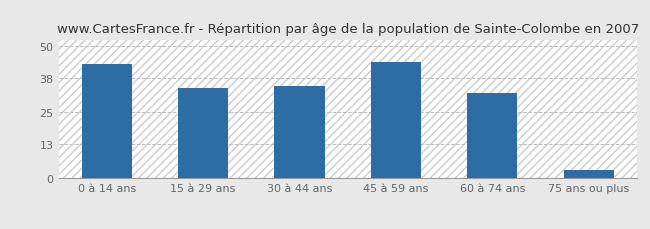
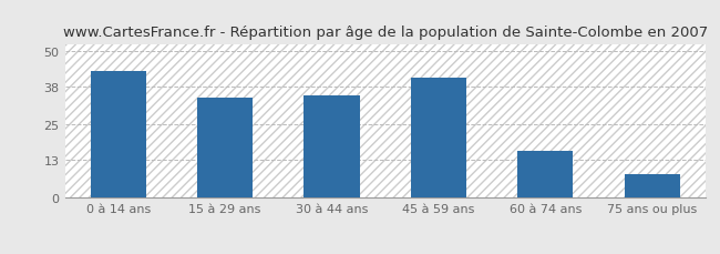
45 à 59 ans: 44 -> 41
60 à 74 ans: 32 -> 16
75 ans ou plus: 3 -> 8
